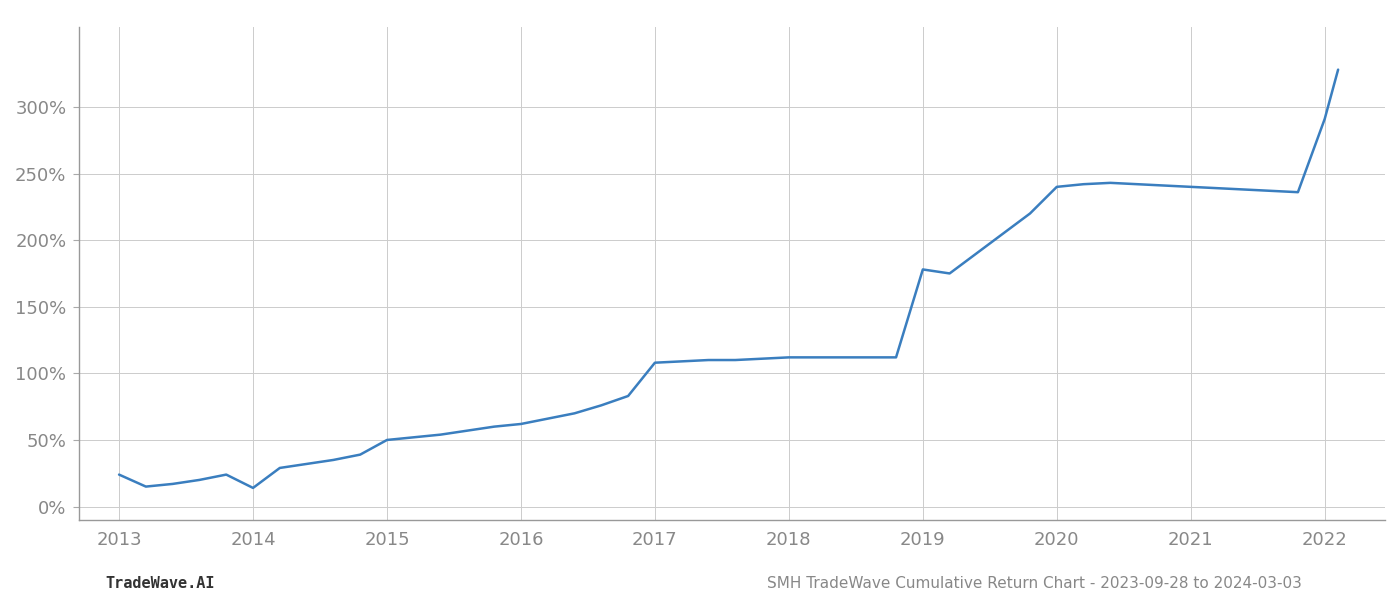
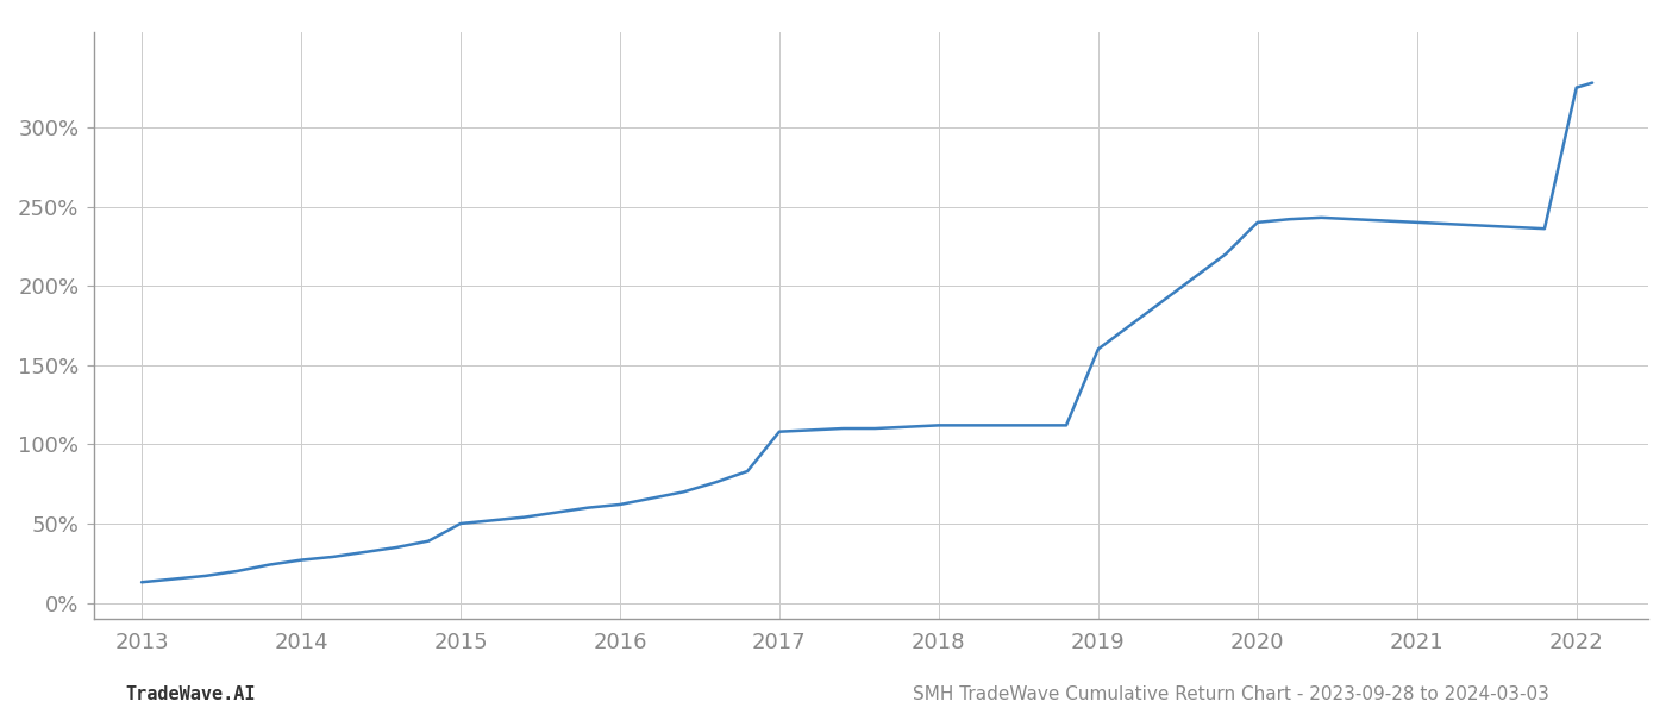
2013: 24% -> 13%
2014: 14% -> 27%
2019: 178% -> 160%
2022: 291% -> 325%
